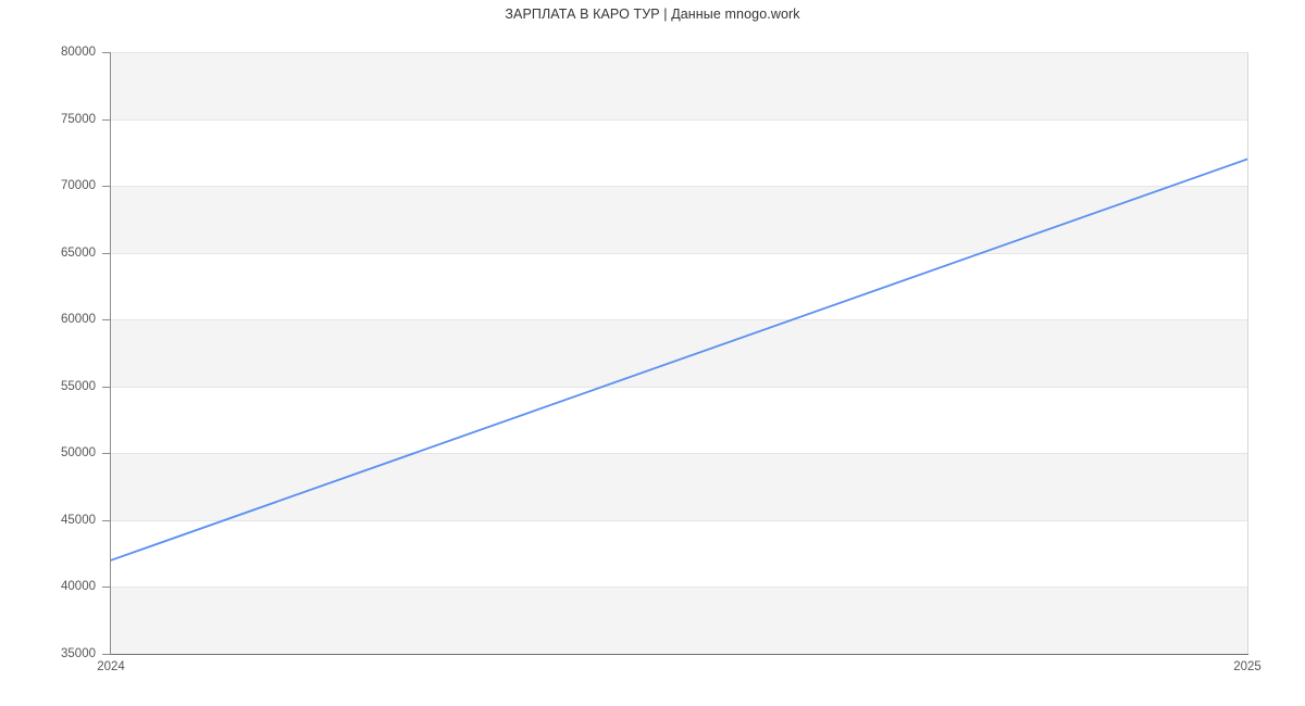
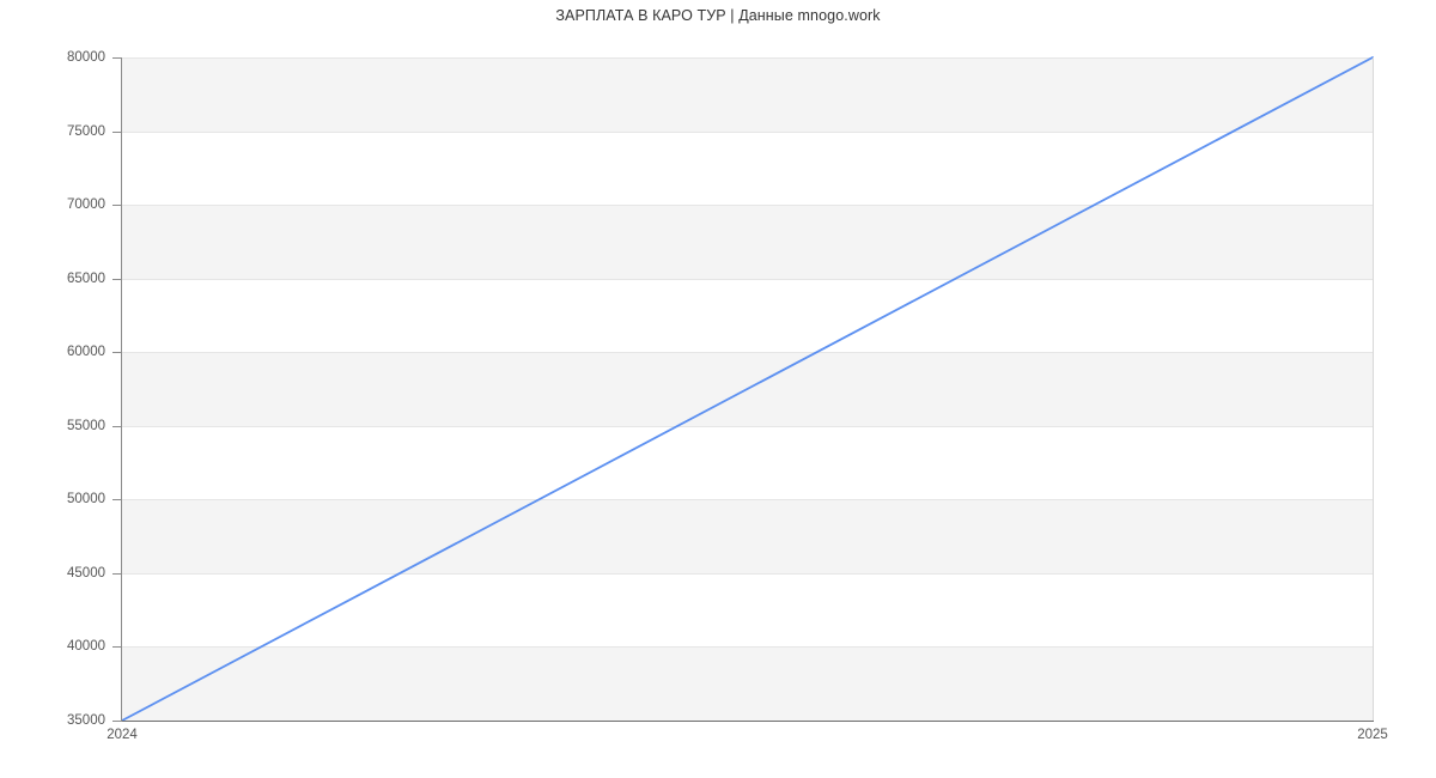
2024: 42000 -> 35000
2025: 72000 -> 80000
